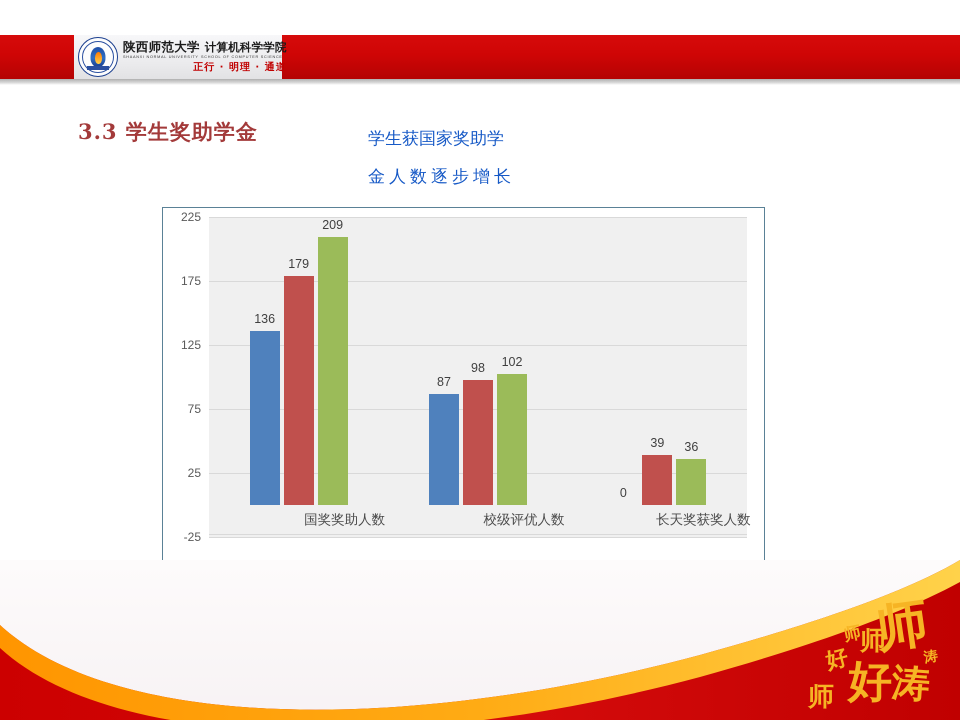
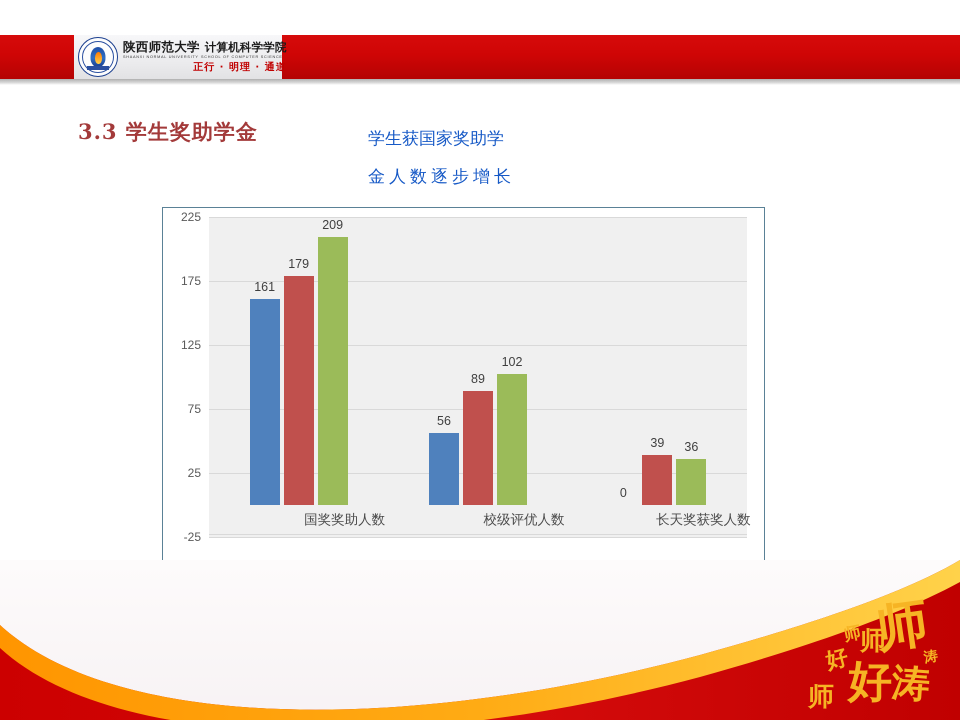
2014/国奖奖助人数: 136 -> 161
2014/校级评优人数: 87 -> 56
2015/校级评优人数: 98 -> 89
